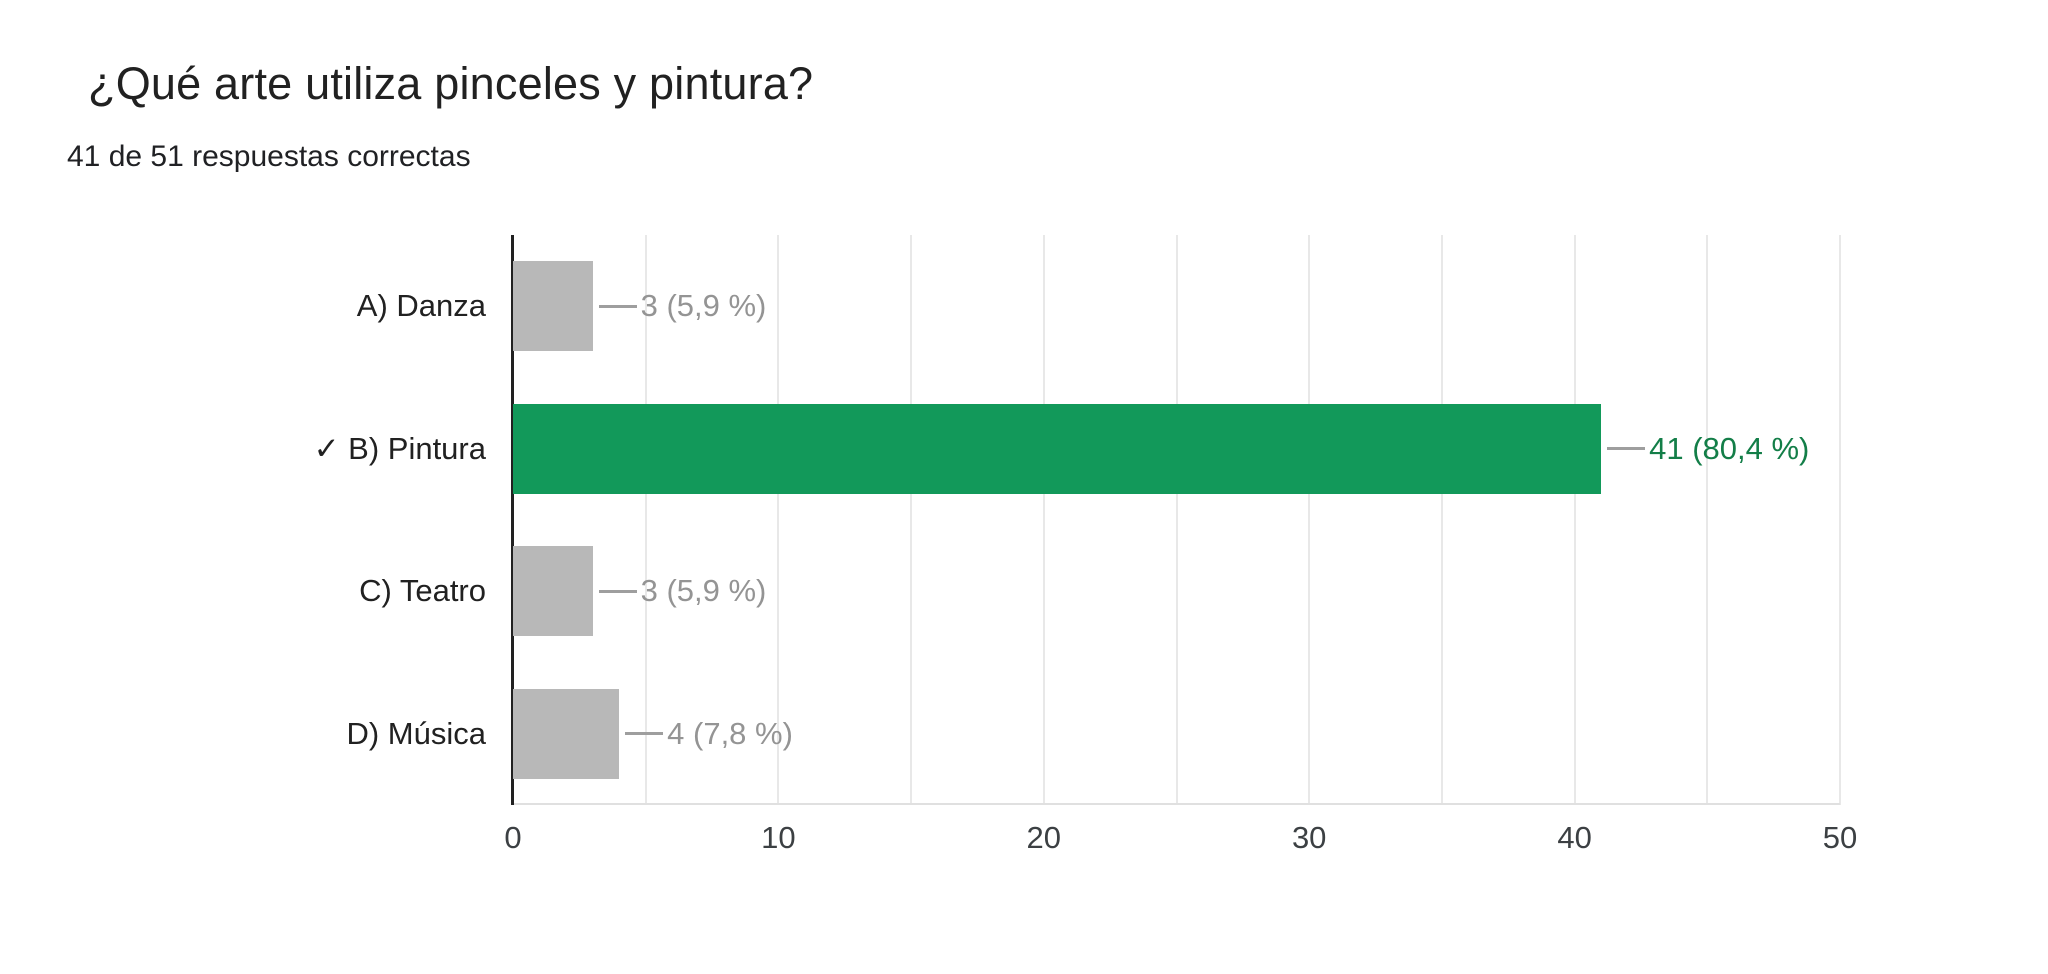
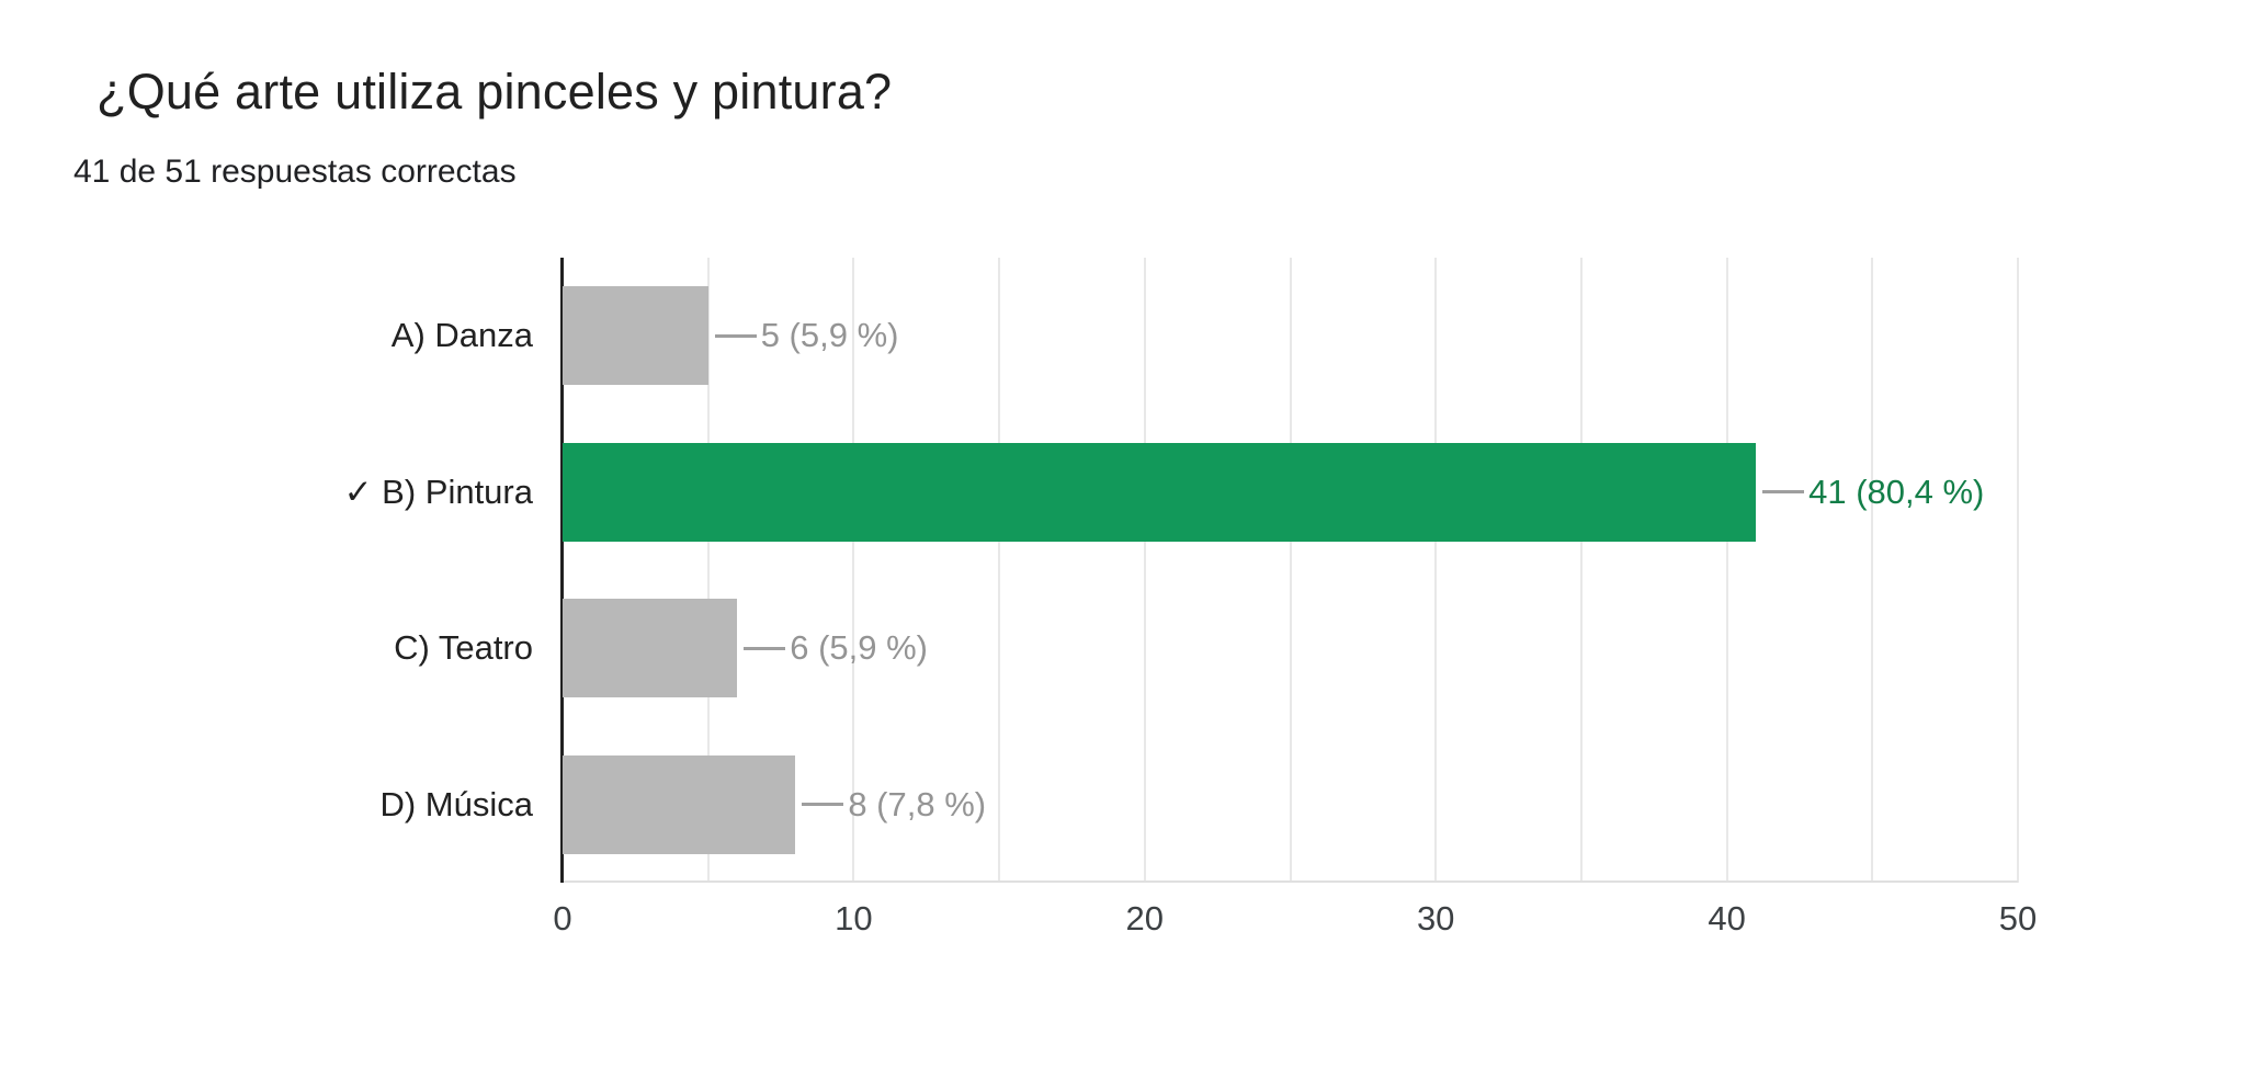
A) Danza: 3 -> 5
C) Teatro: 3 -> 6
D) Música: 4 -> 8
